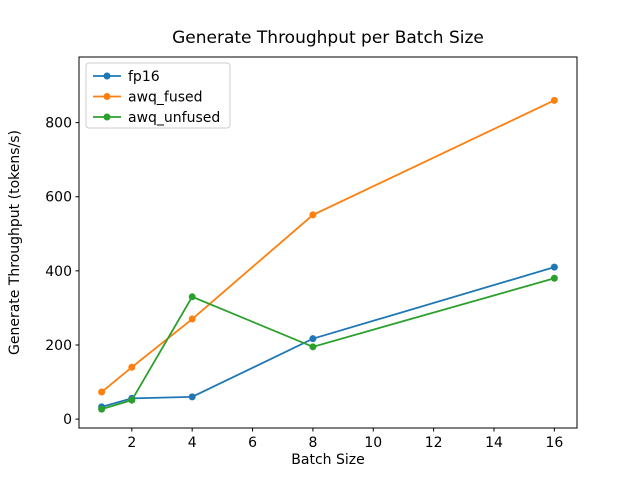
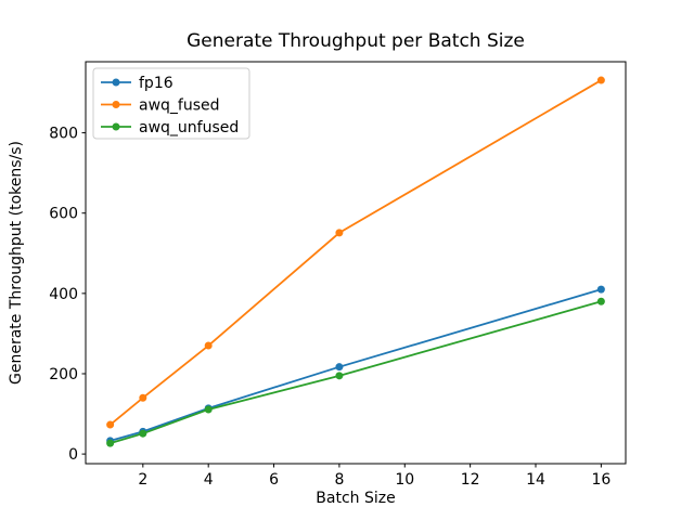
fp16/4: 60 -> 110
awq_unfused/4: 330 -> 110
awq_fused/16: 860 -> 930
